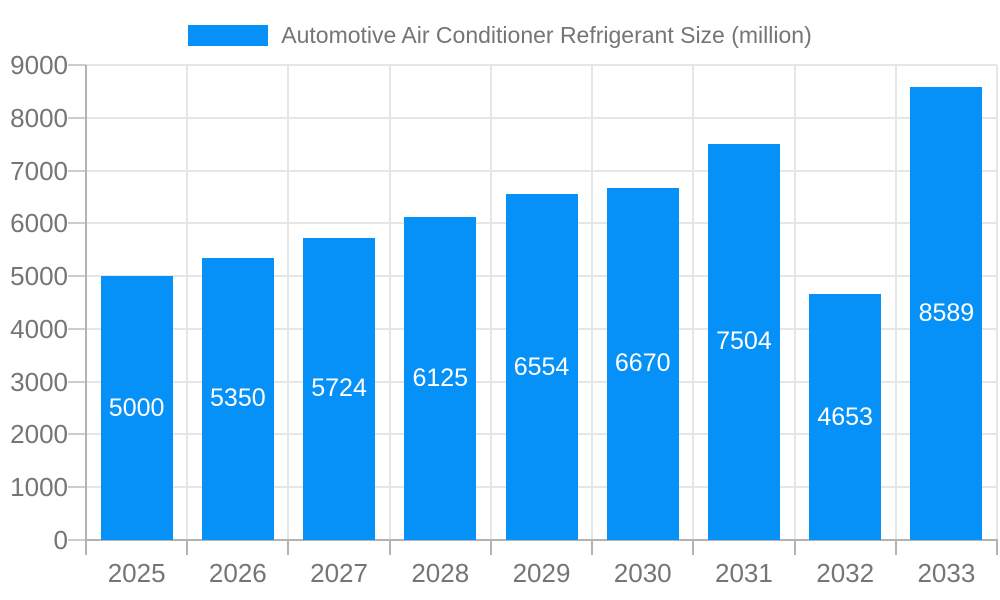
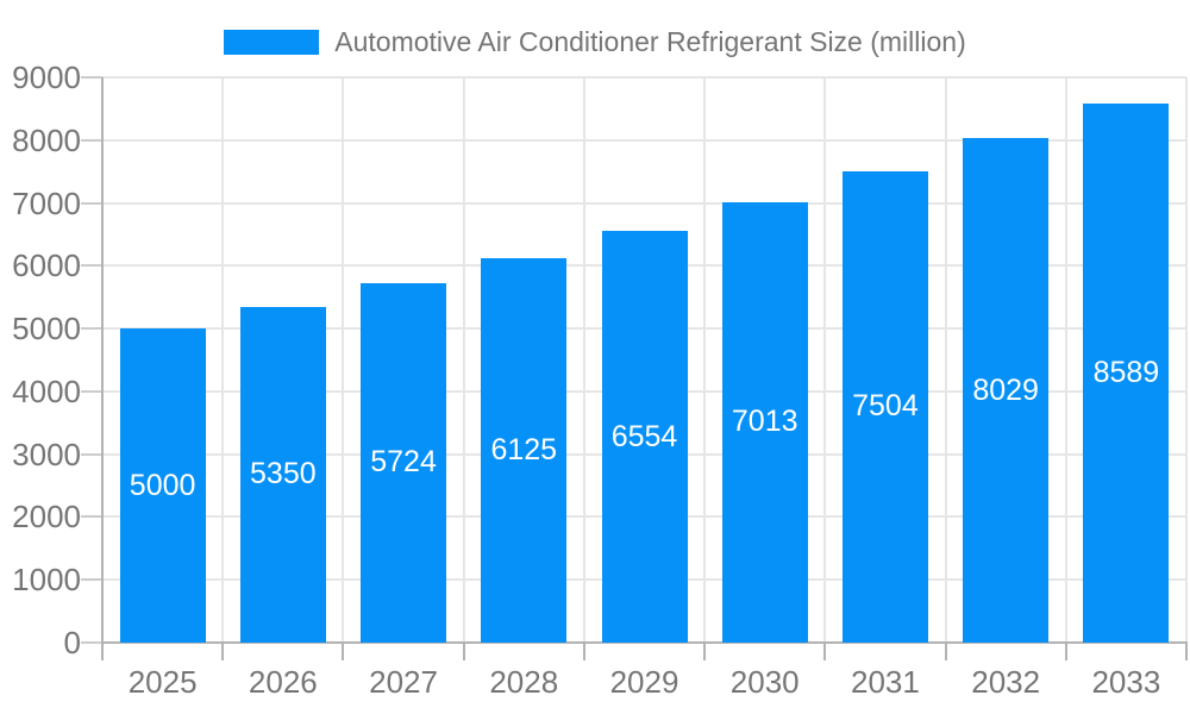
2030: 6670 -> 7013
2032: 4653 -> 8029
